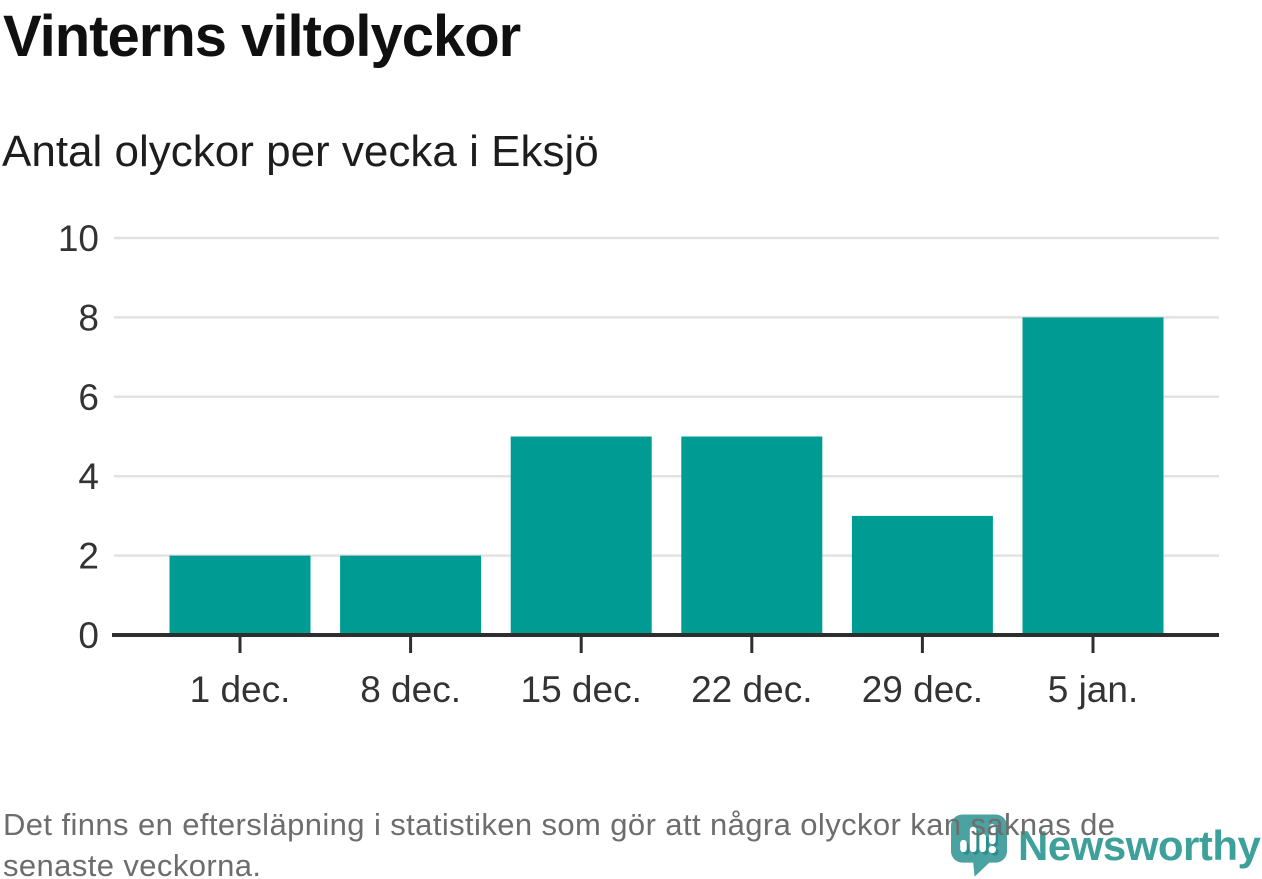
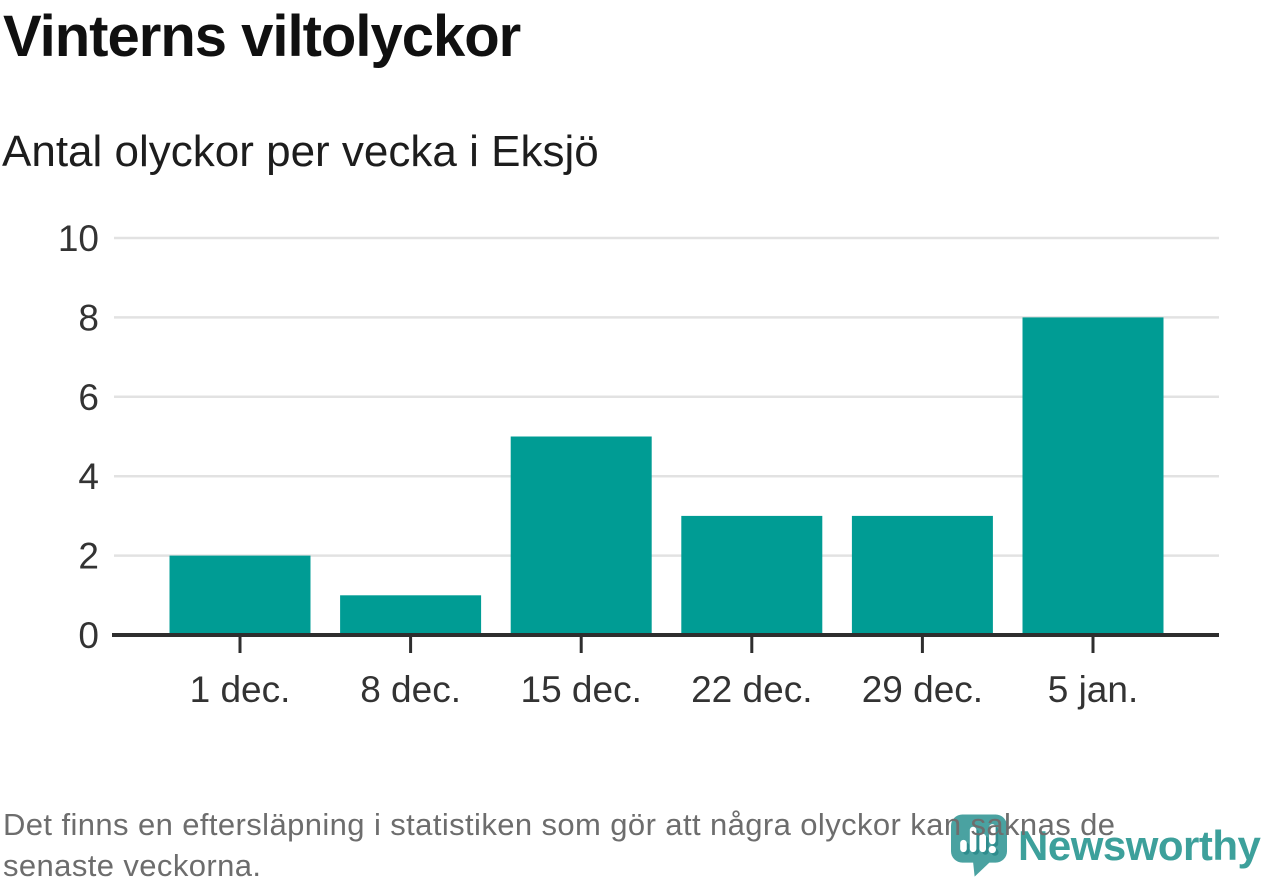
8 dec.: 2 -> 1
22 dec.: 5 -> 3
